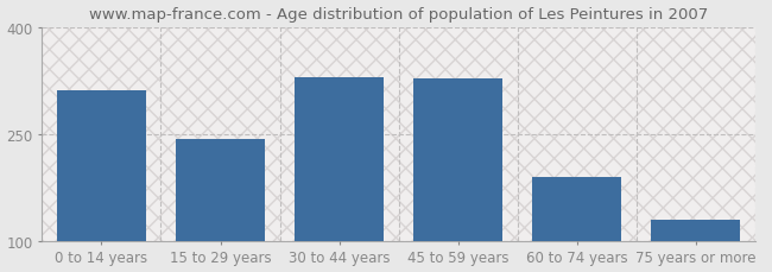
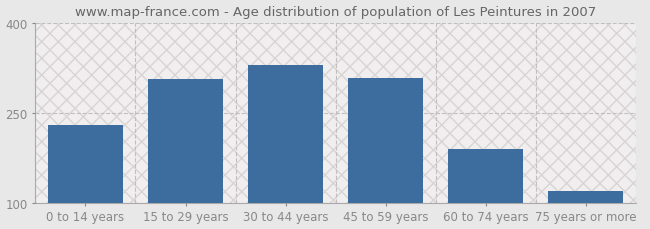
0 to 14 years: 311 -> 230
15 to 29 years: 243 -> 306
45 to 59 years: 328 -> 308
75 years or more: 130 -> 120
